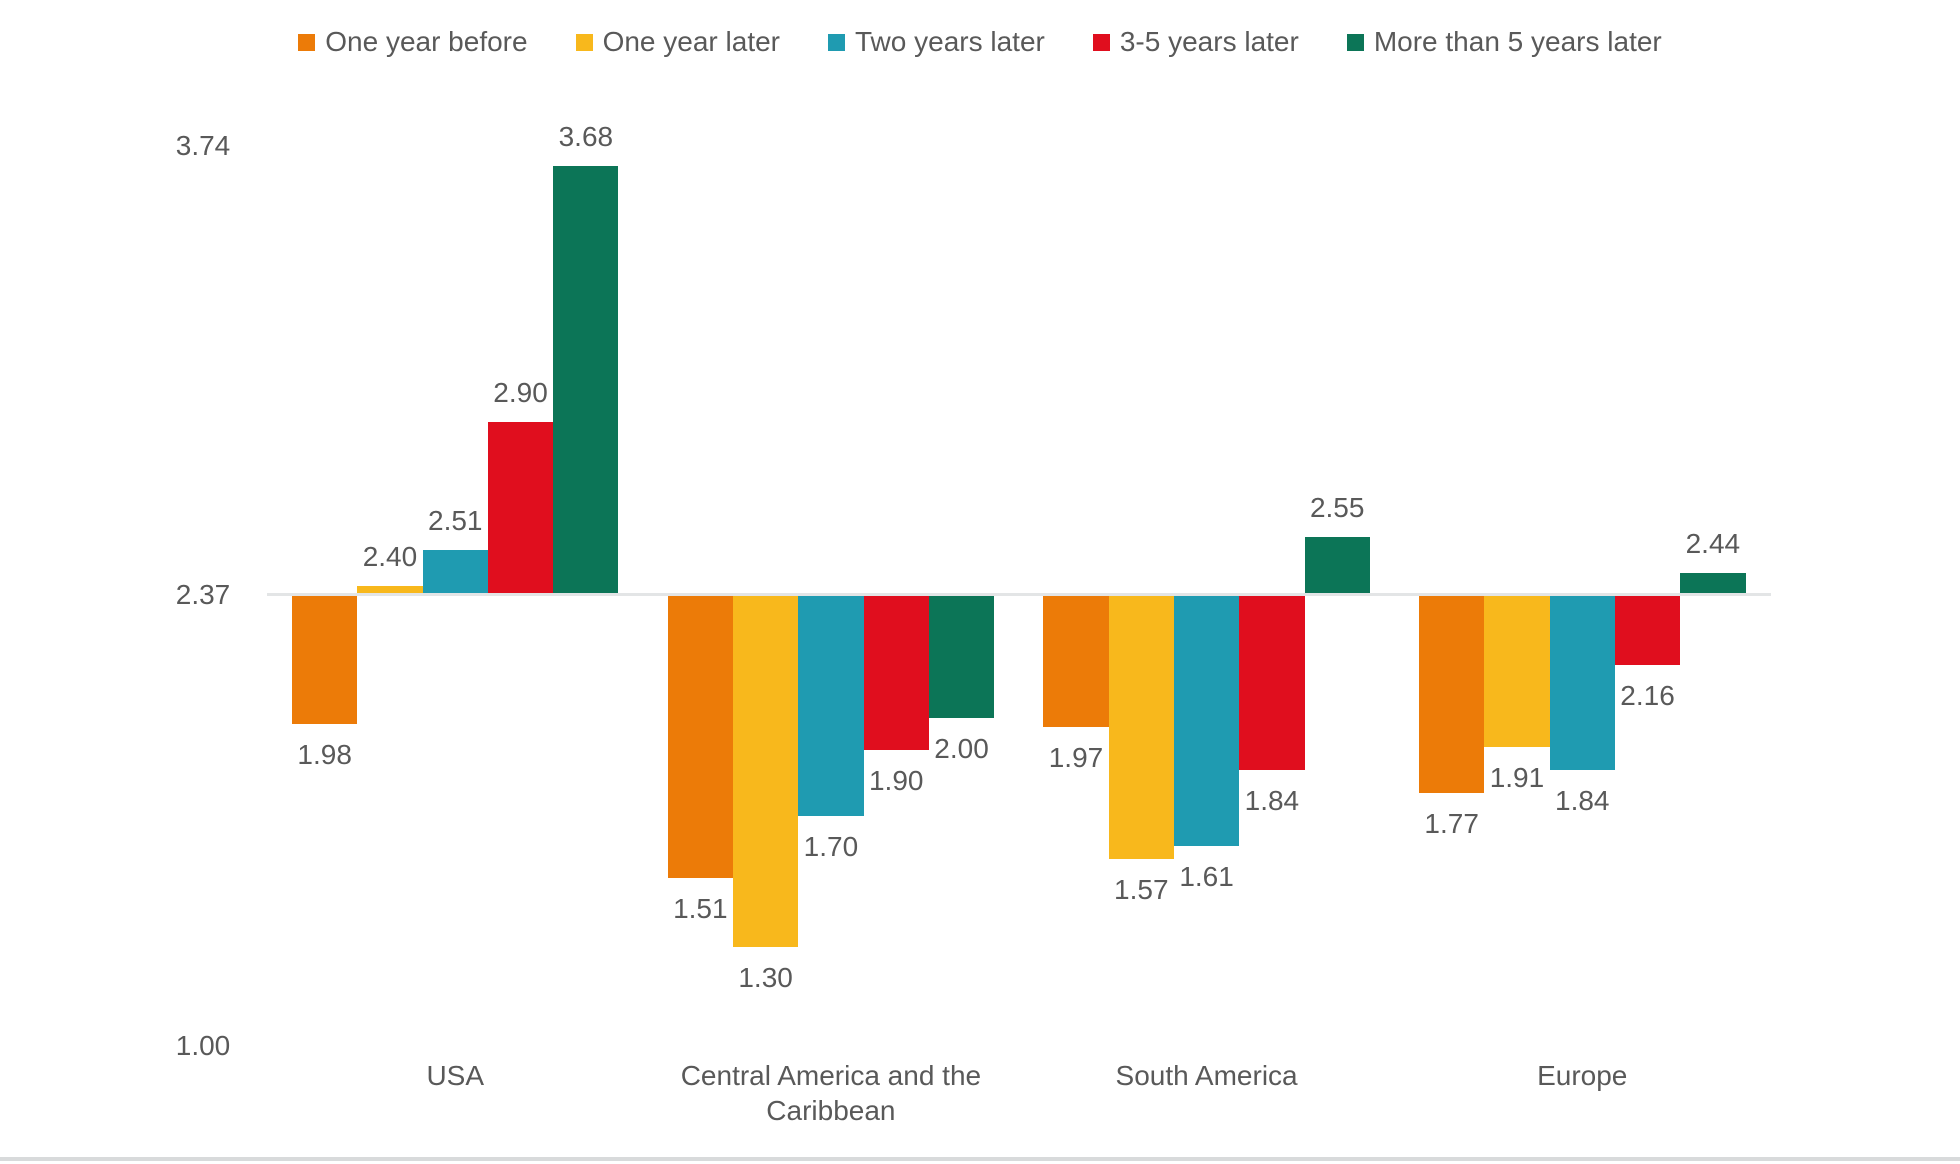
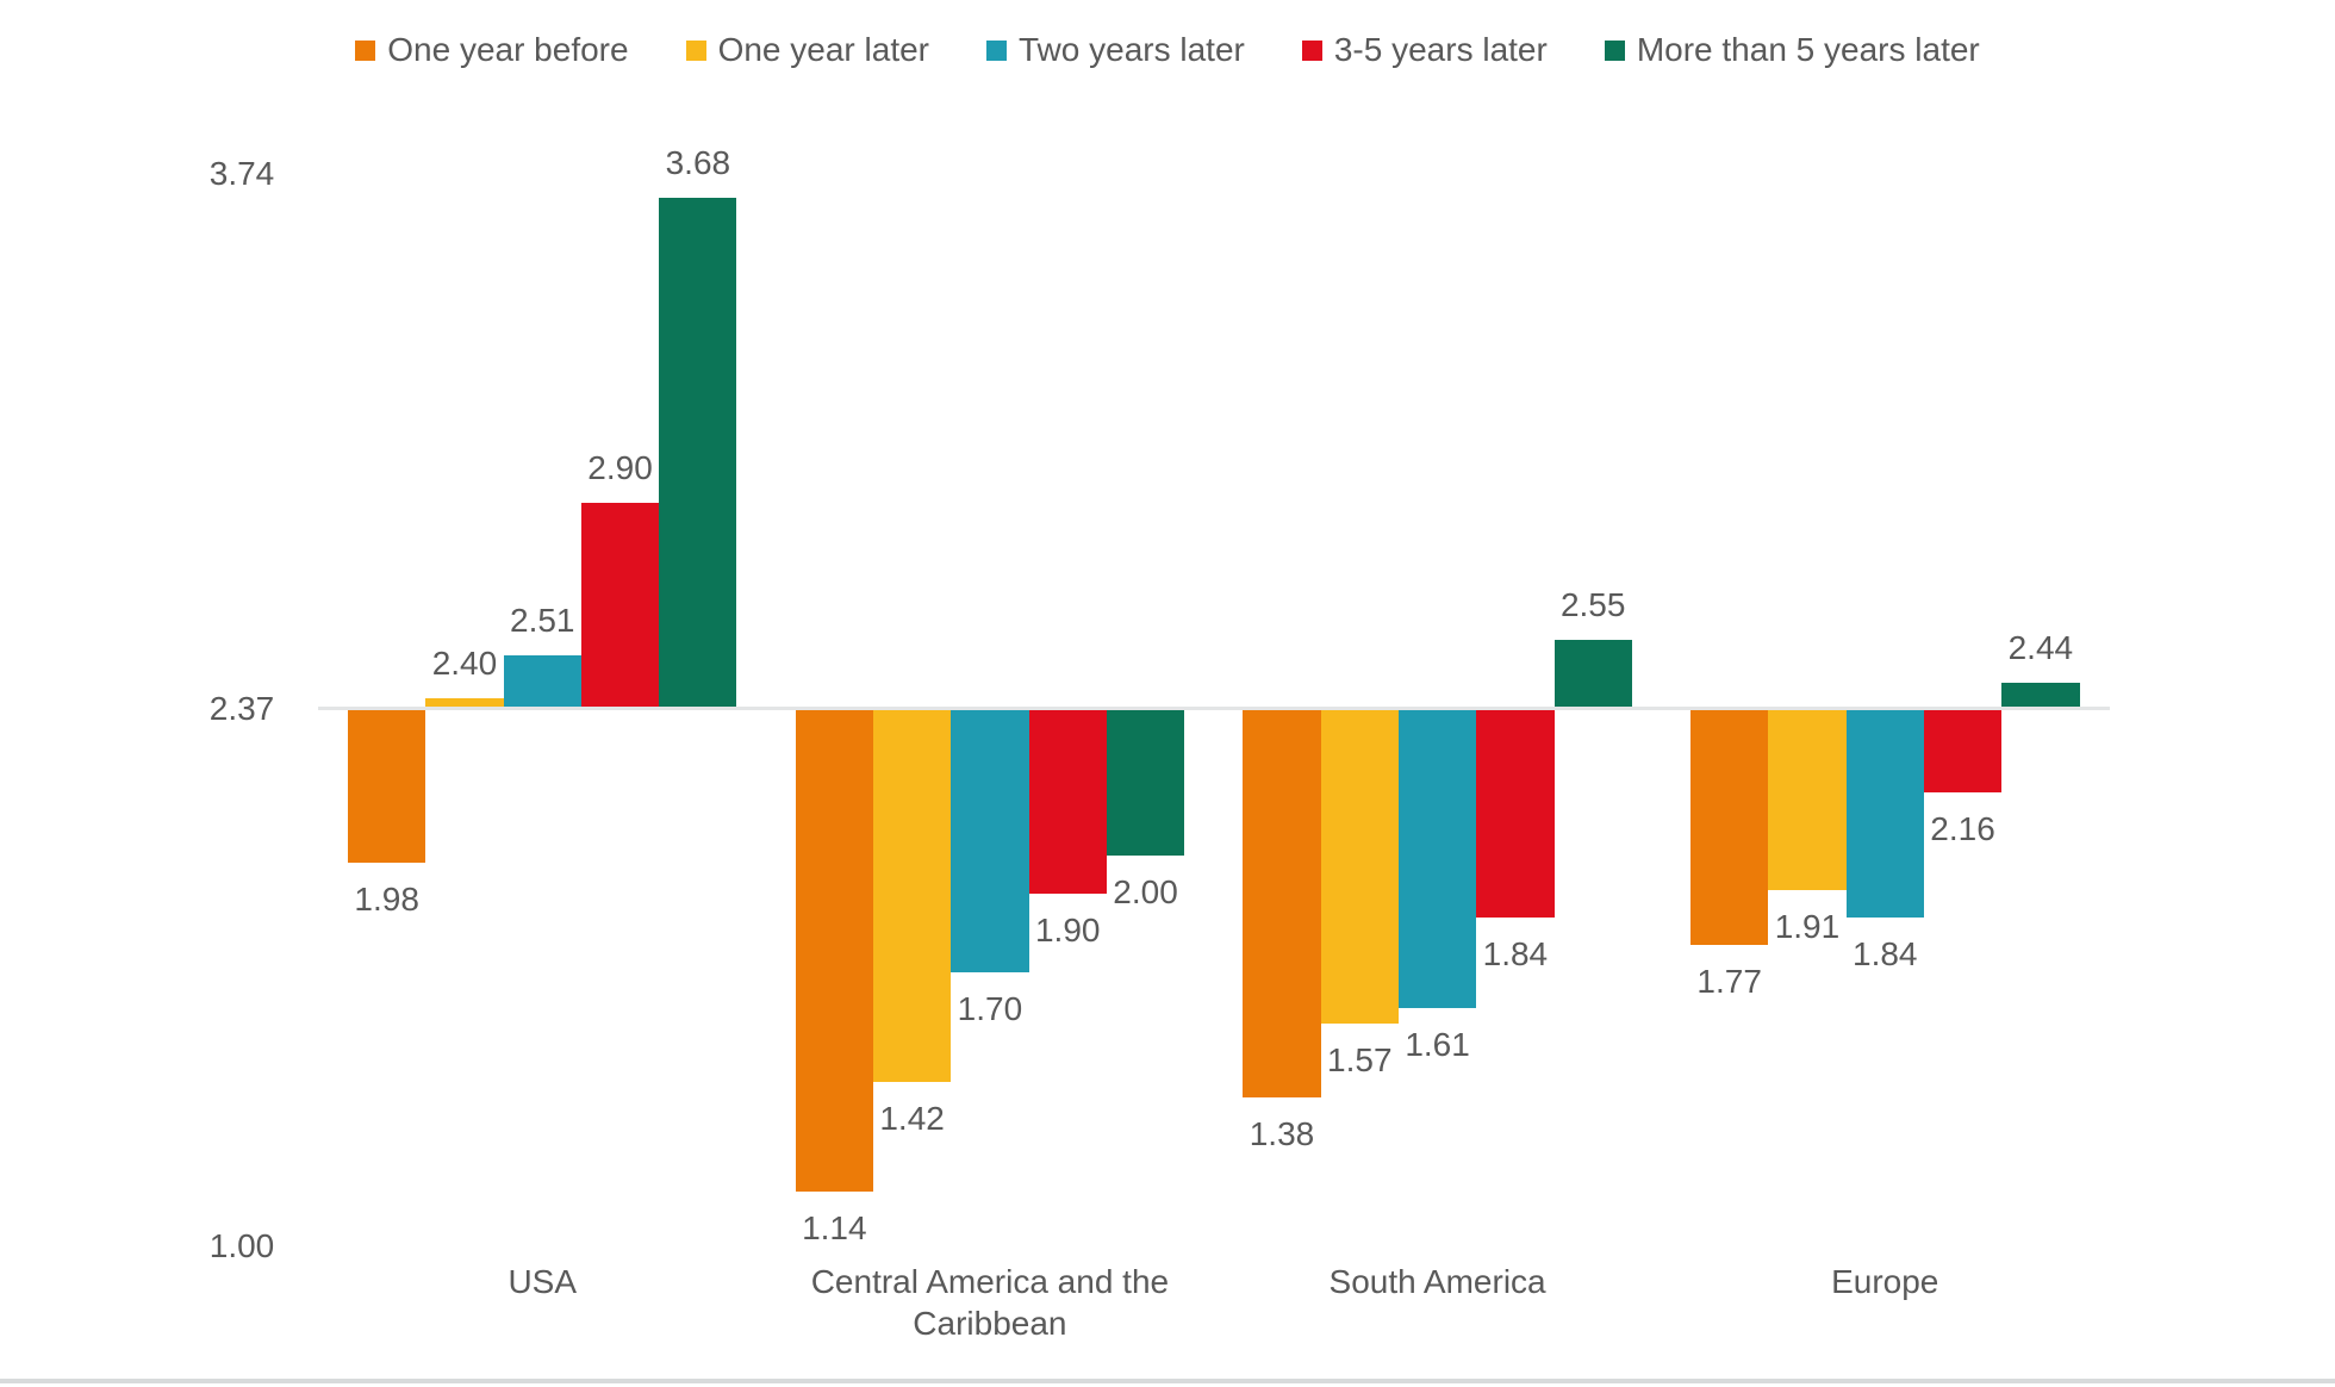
One year before/Central America and the Caribbean: 1.51 -> 1.14
One year later/Central America and the Caribbean: 1.30 -> 1.42
One year before/South America: 1.97 -> 1.38
